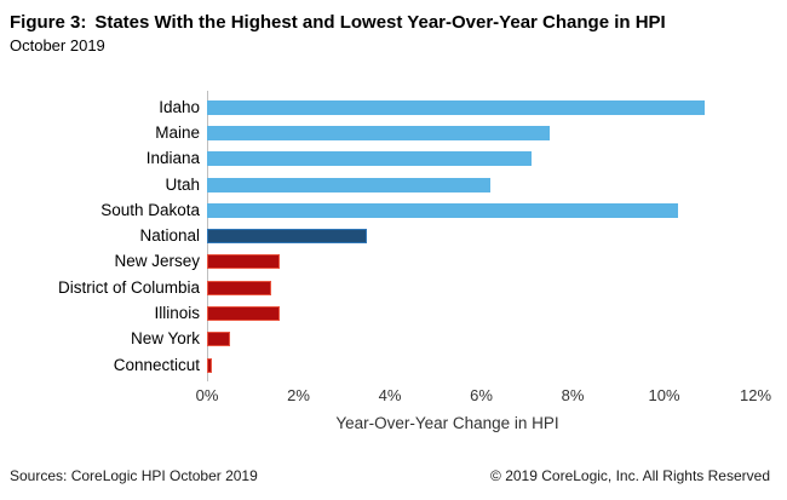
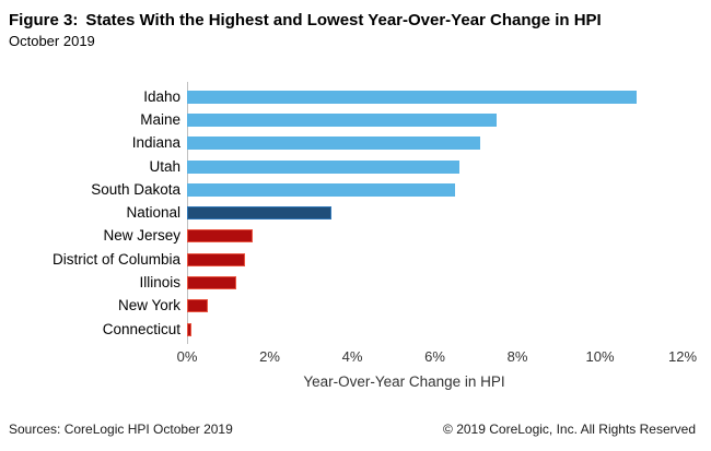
Utah: 6.2% -> 6.6%
South Dakota: 10.3% -> 6.5%
Illinois: 1.6% -> 1.2%
